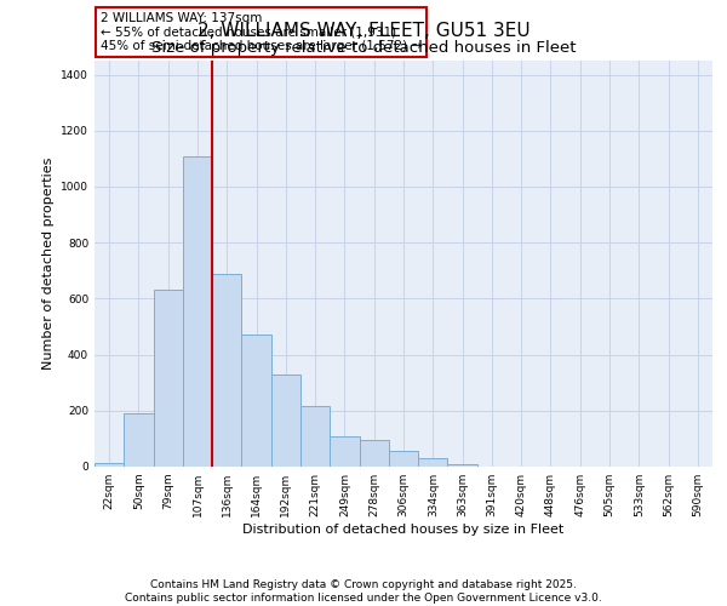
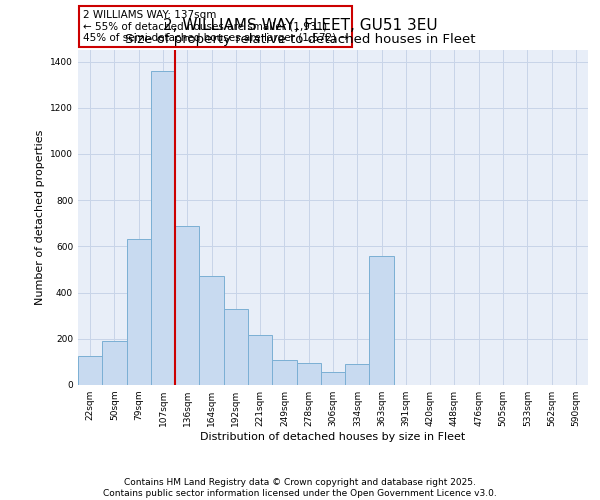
22sqm: 15 -> 125
107sqm: 1110 -> 1360
334sqm: 30 -> 90
363sqm: 10 -> 560
